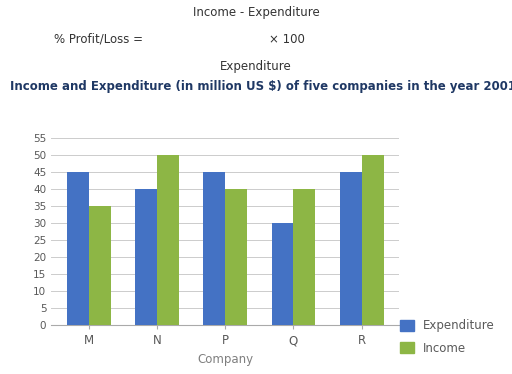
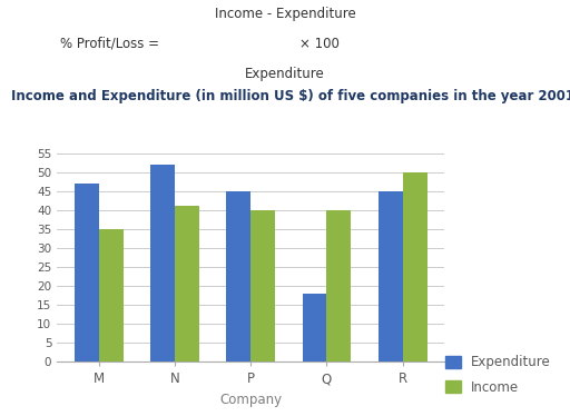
Expenditure/M: 45 -> 47
Expenditure/N: 40 -> 52
Income/N: 50 -> 41
Expenditure/Q: 30 -> 18
